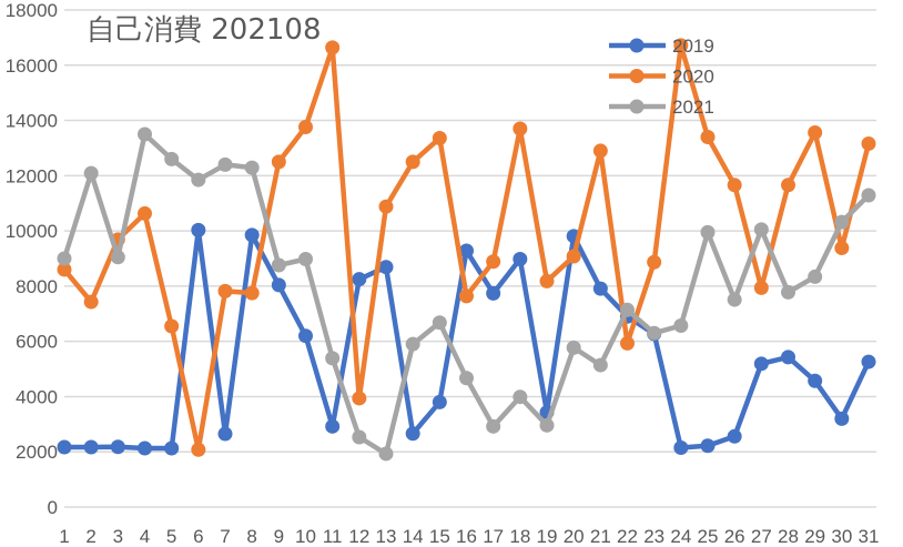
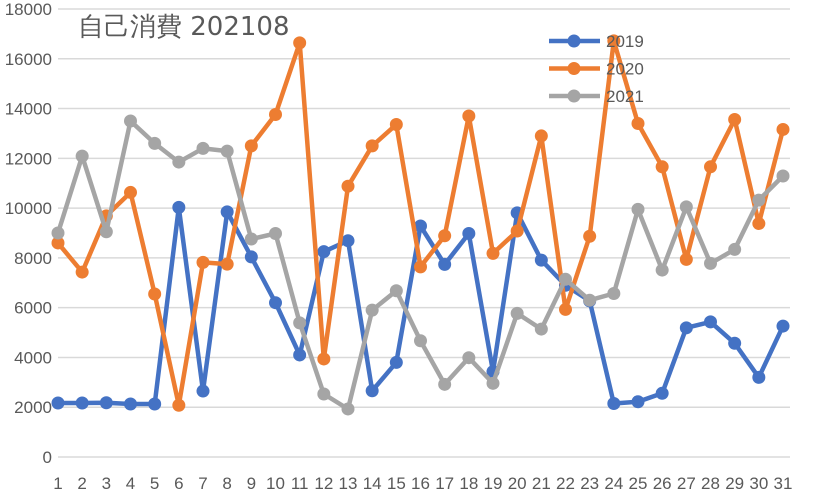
2019/11: 2900 -> 4100
